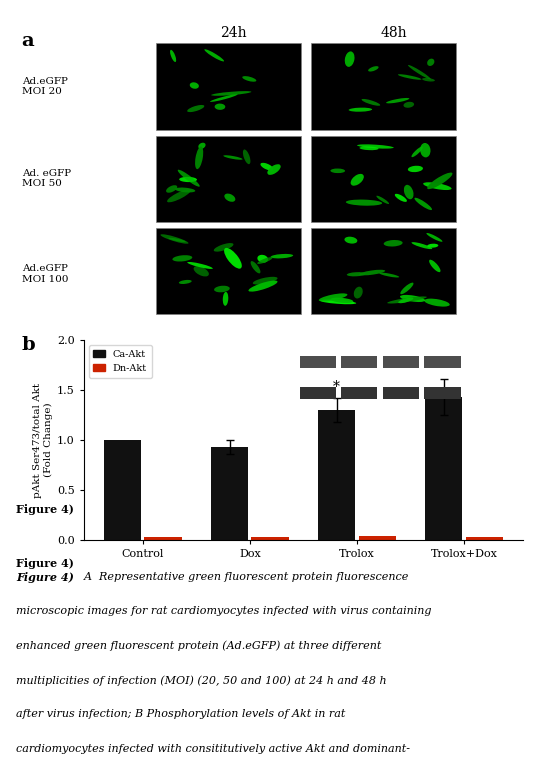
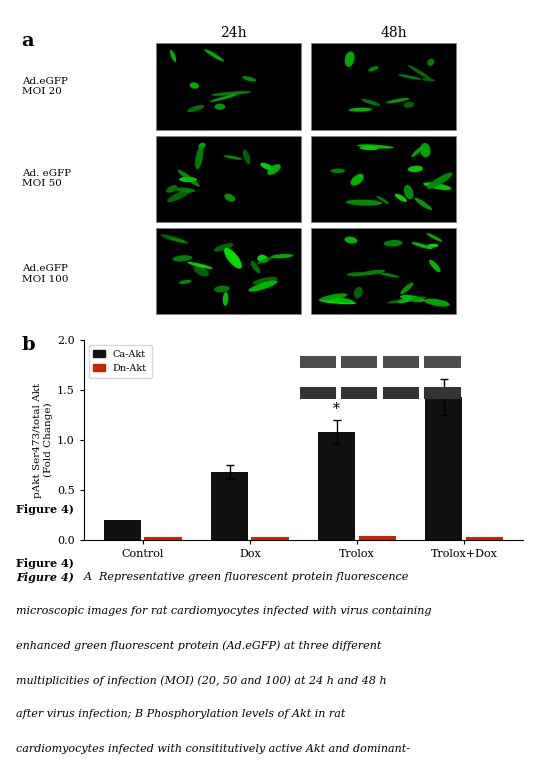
Ca-Akt/Control: 1.00 -> 0.20
Ca-Akt/Dox: 0.93 -> 0.68
Ca-Akt/Trolox: 1.30 -> 1.08
